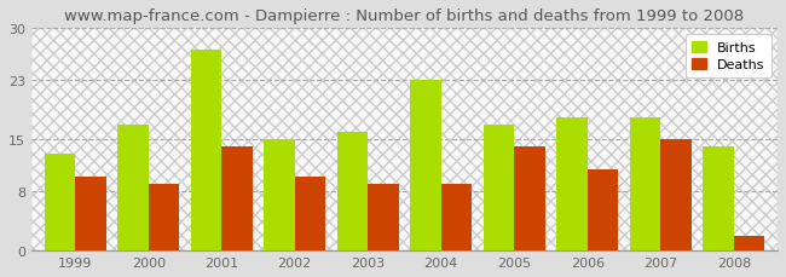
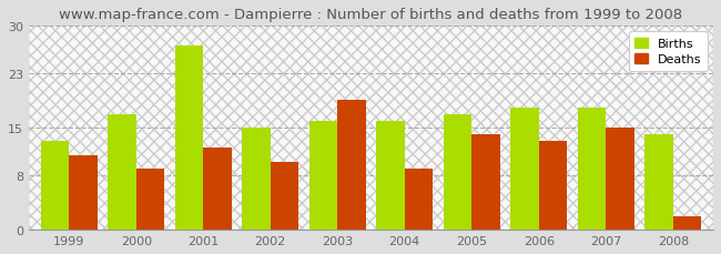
Deaths/1999: 10 -> 11
Deaths/2001: 14 -> 12
Deaths/2003: 9 -> 19
Births/2004: 23 -> 16
Deaths/2006: 11 -> 13
